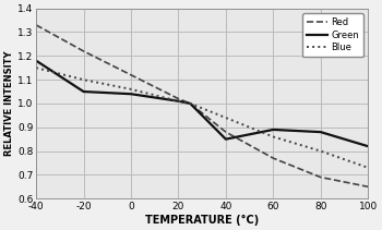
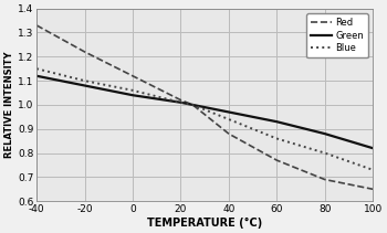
Green/-40: 1.18 -> 1.12
Green/-20: 1.05 -> 1.08
Green/40: 0.85 -> 0.97
Green/60: 0.89 -> 0.93
